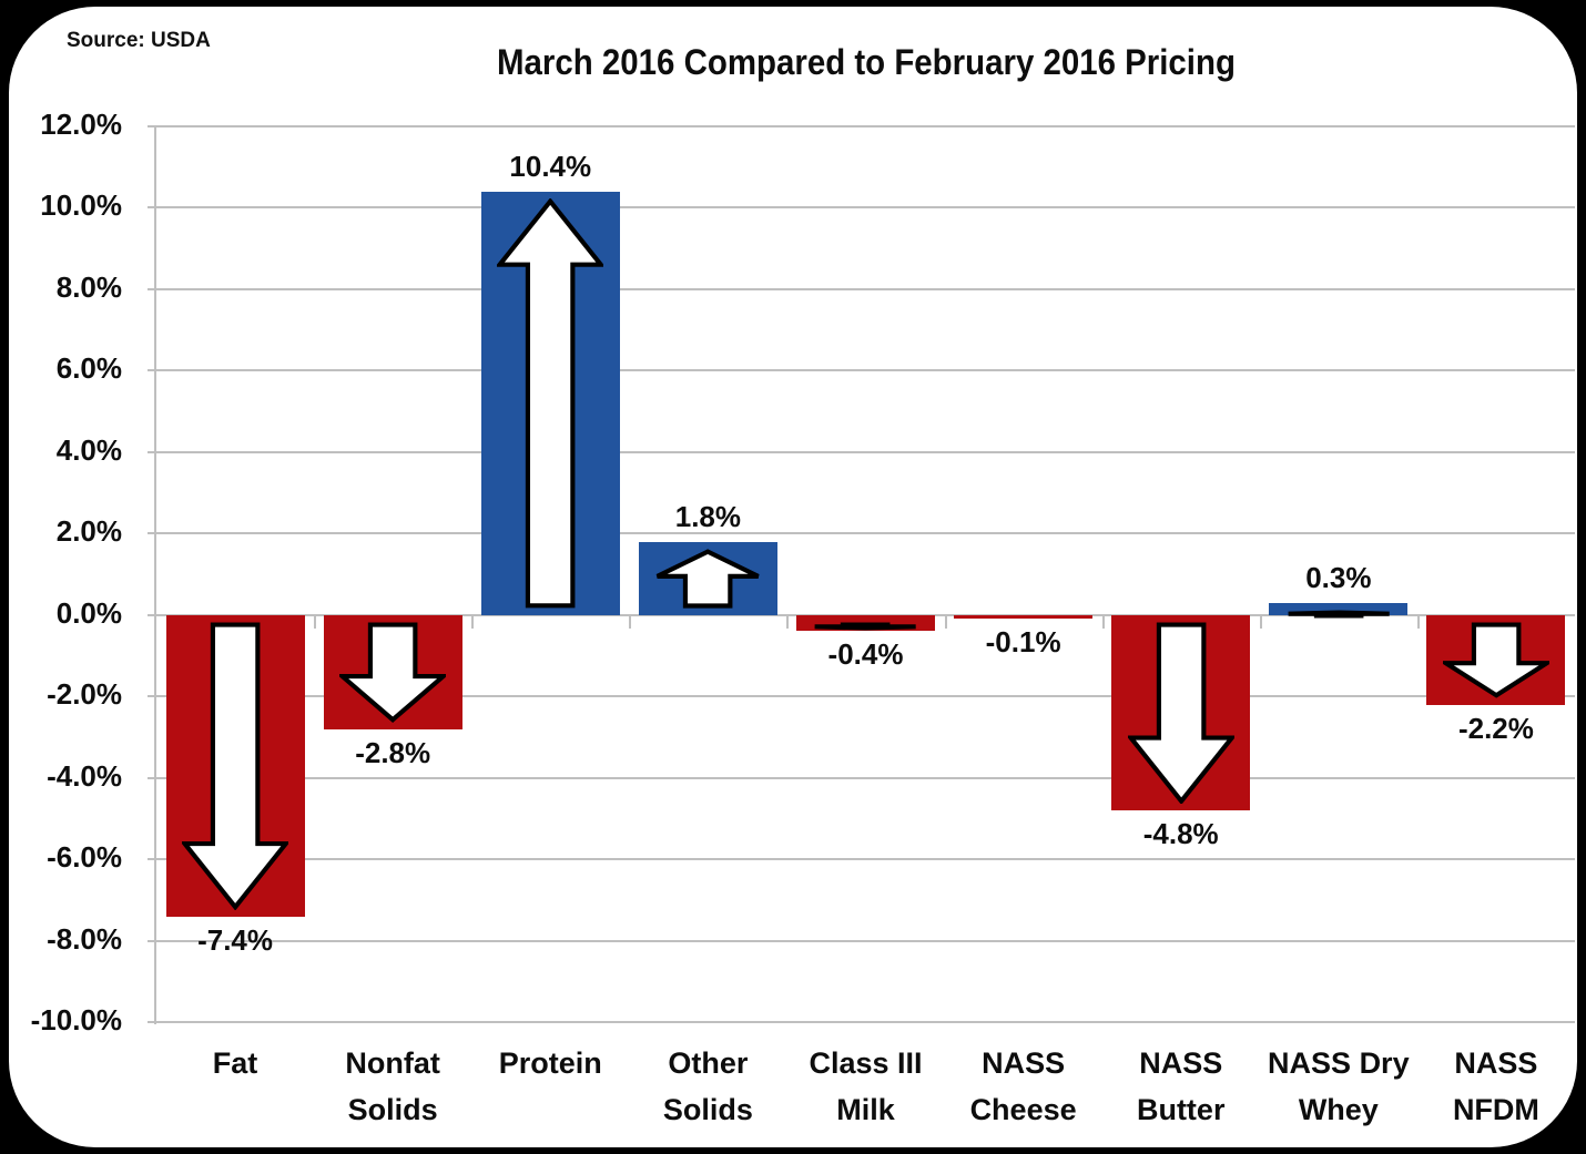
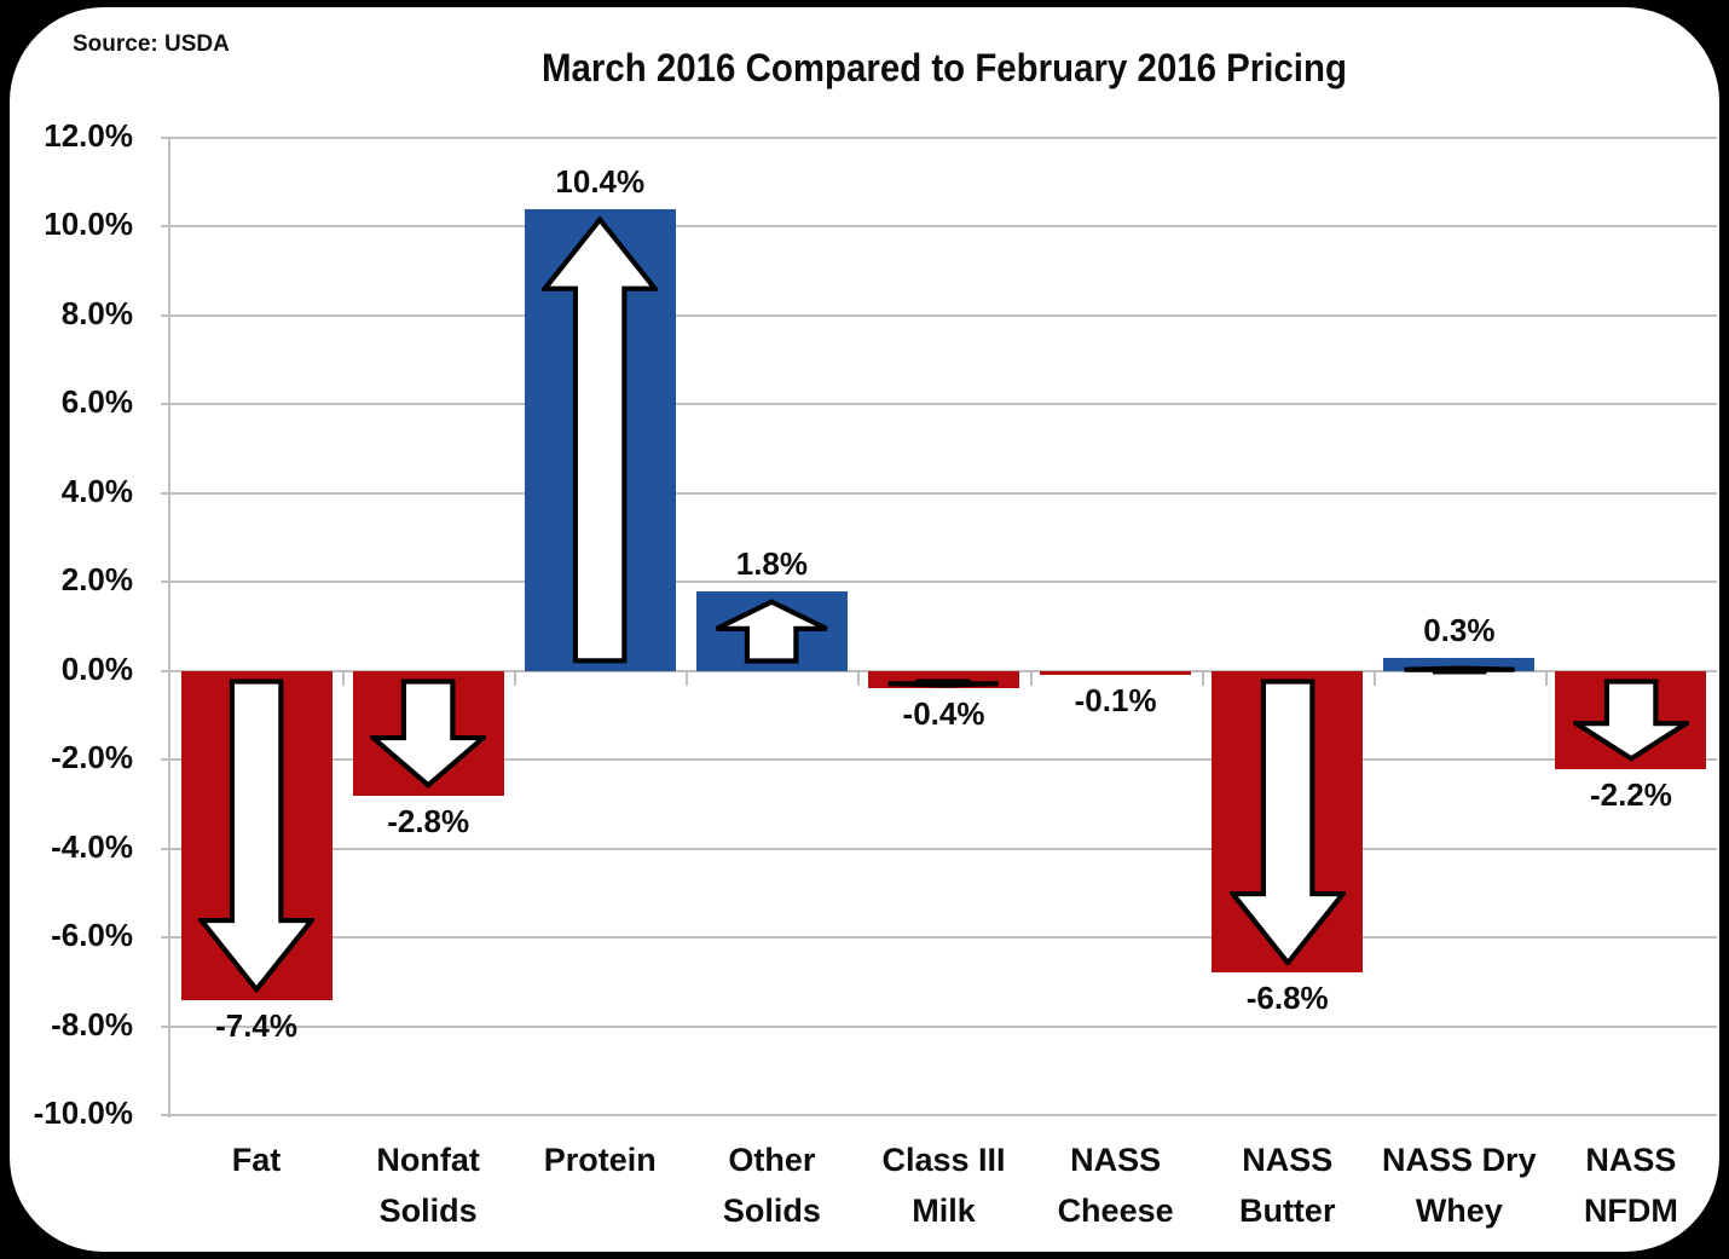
NASS Butter: -4.8% -> -6.8%
